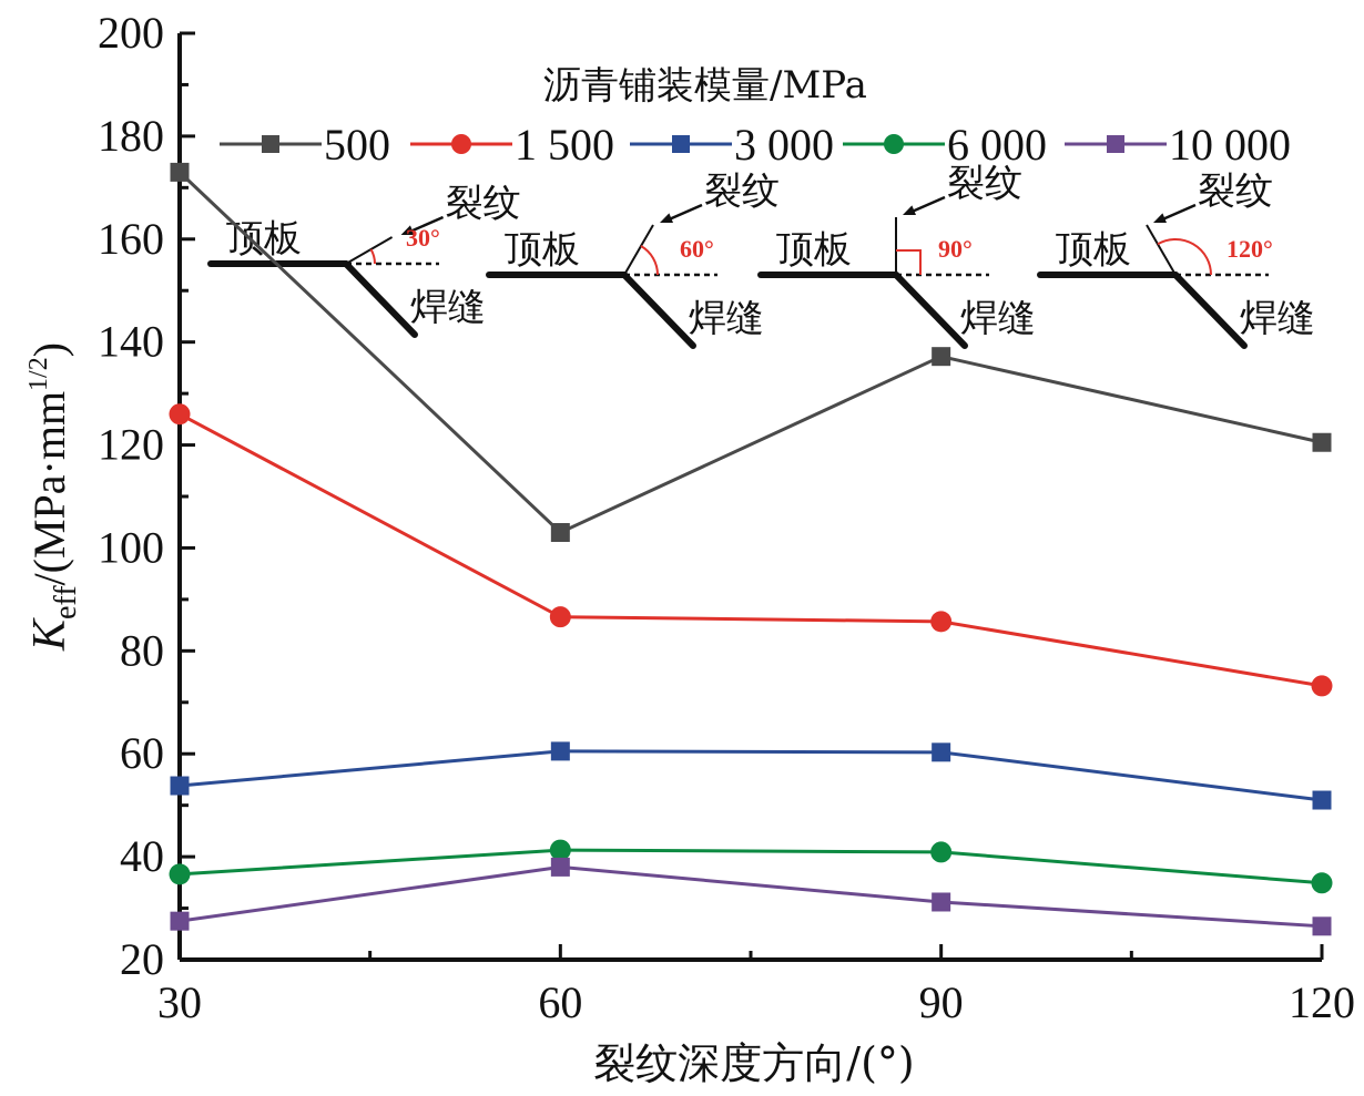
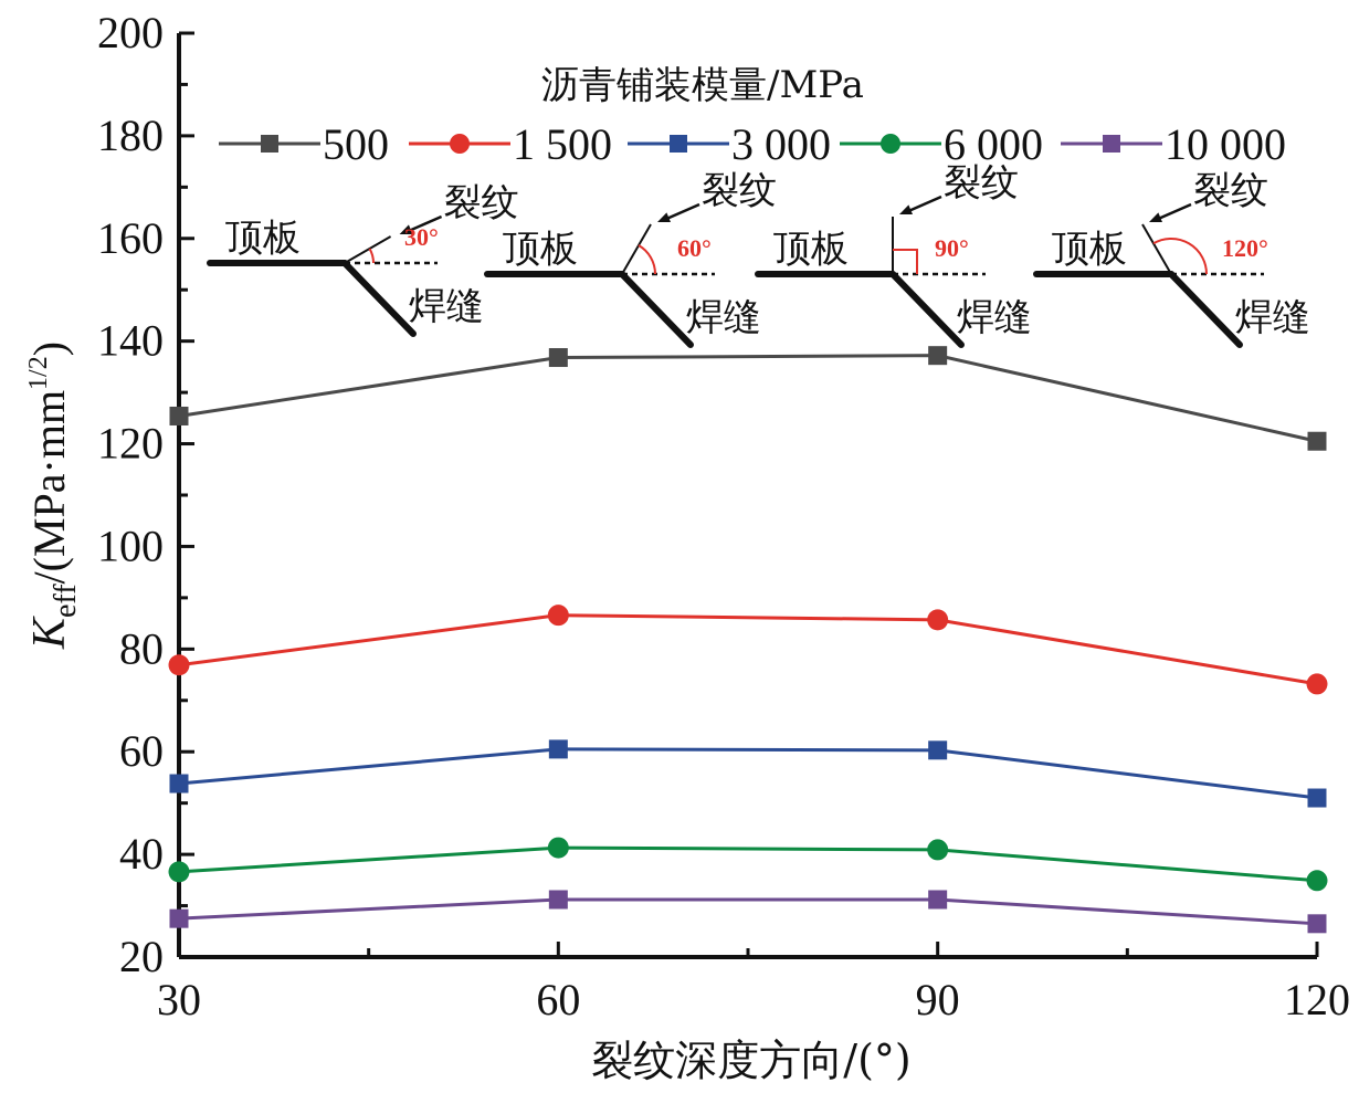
500/30: 173 -> 125
1 500/30: 126 -> 77
500/60: 103 -> 137
10 000/60: 38 -> 31
